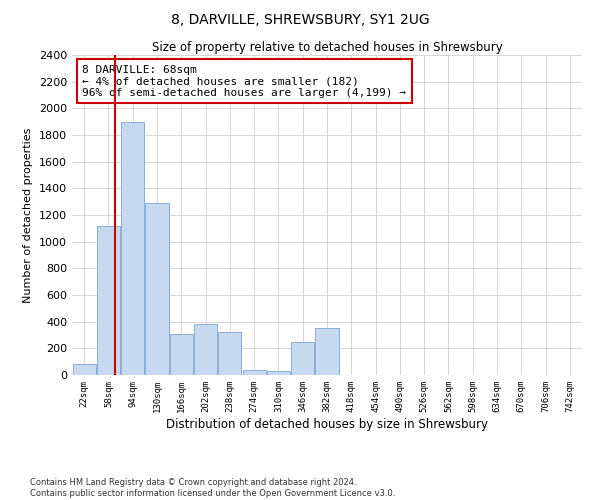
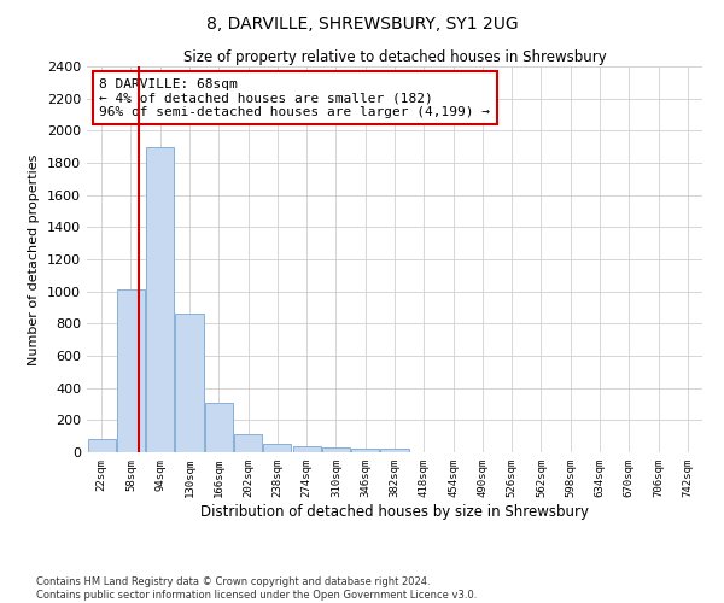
58sqm: 1120 -> 1010
130sqm: 1290 -> 860
202sqm: 380 -> 110
238sqm: 320 -> 60
346sqm: 250 -> 20
382sqm: 350 -> 20
